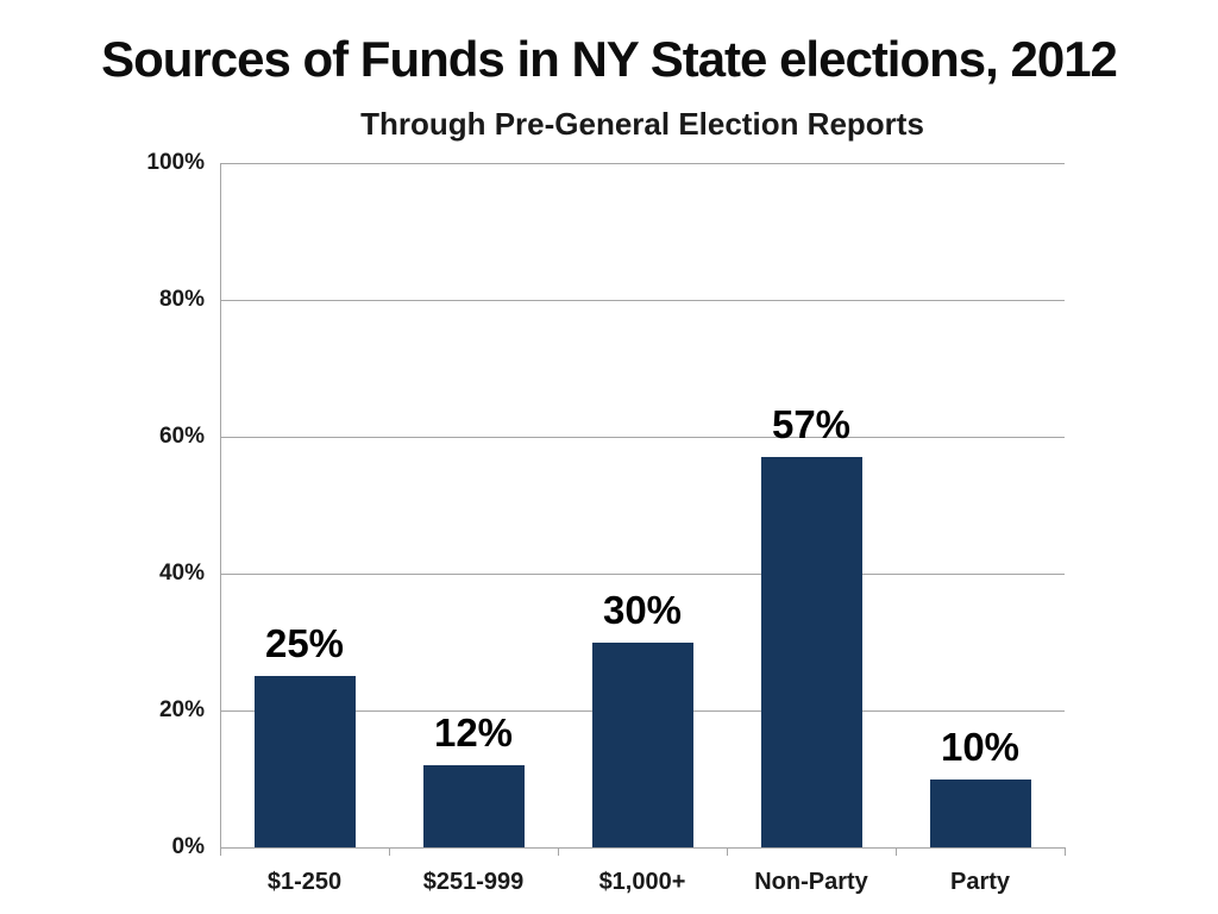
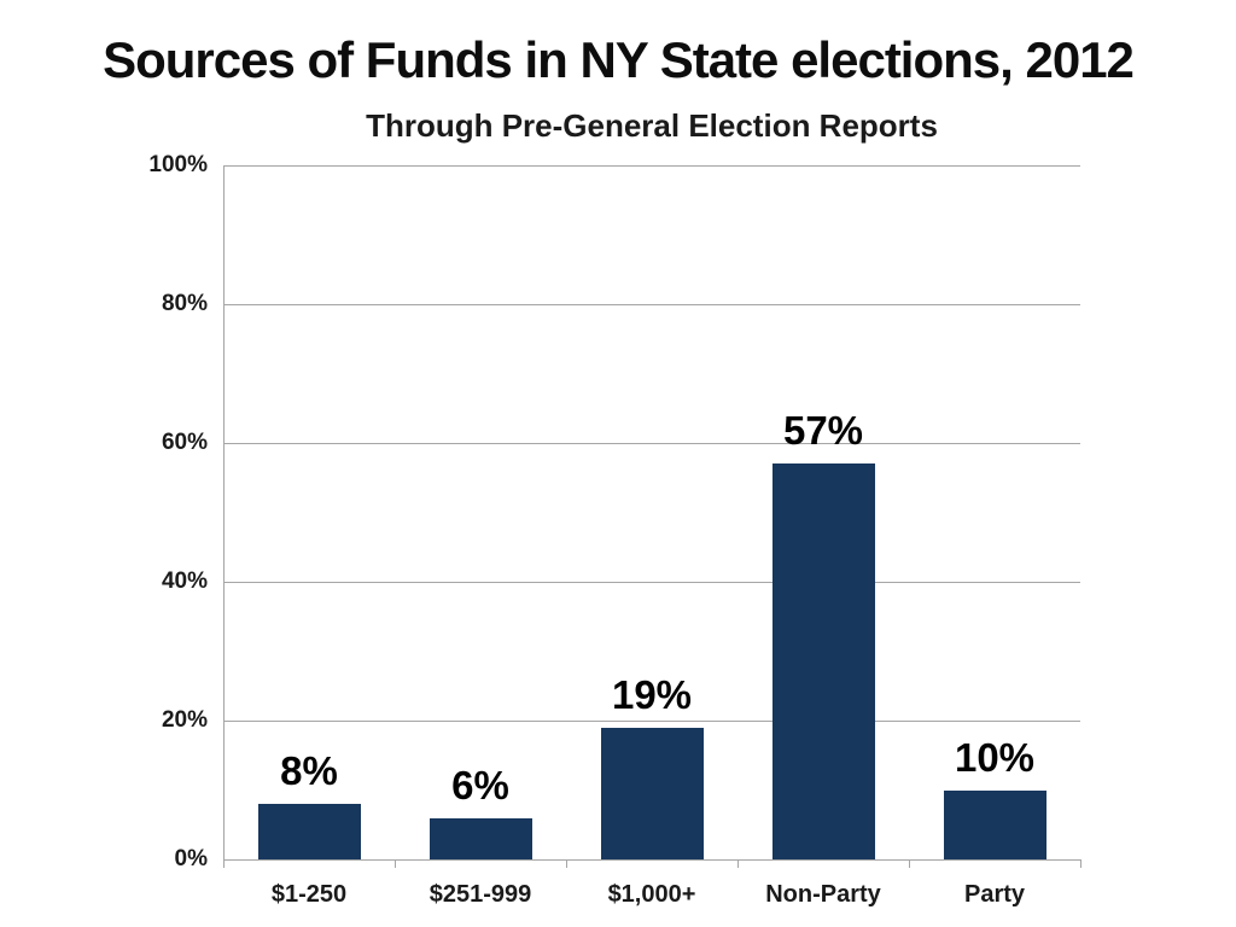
$1-250: 25% -> 8%
$251-999: 12% -> 6%
$1,000+: 30% -> 19%
